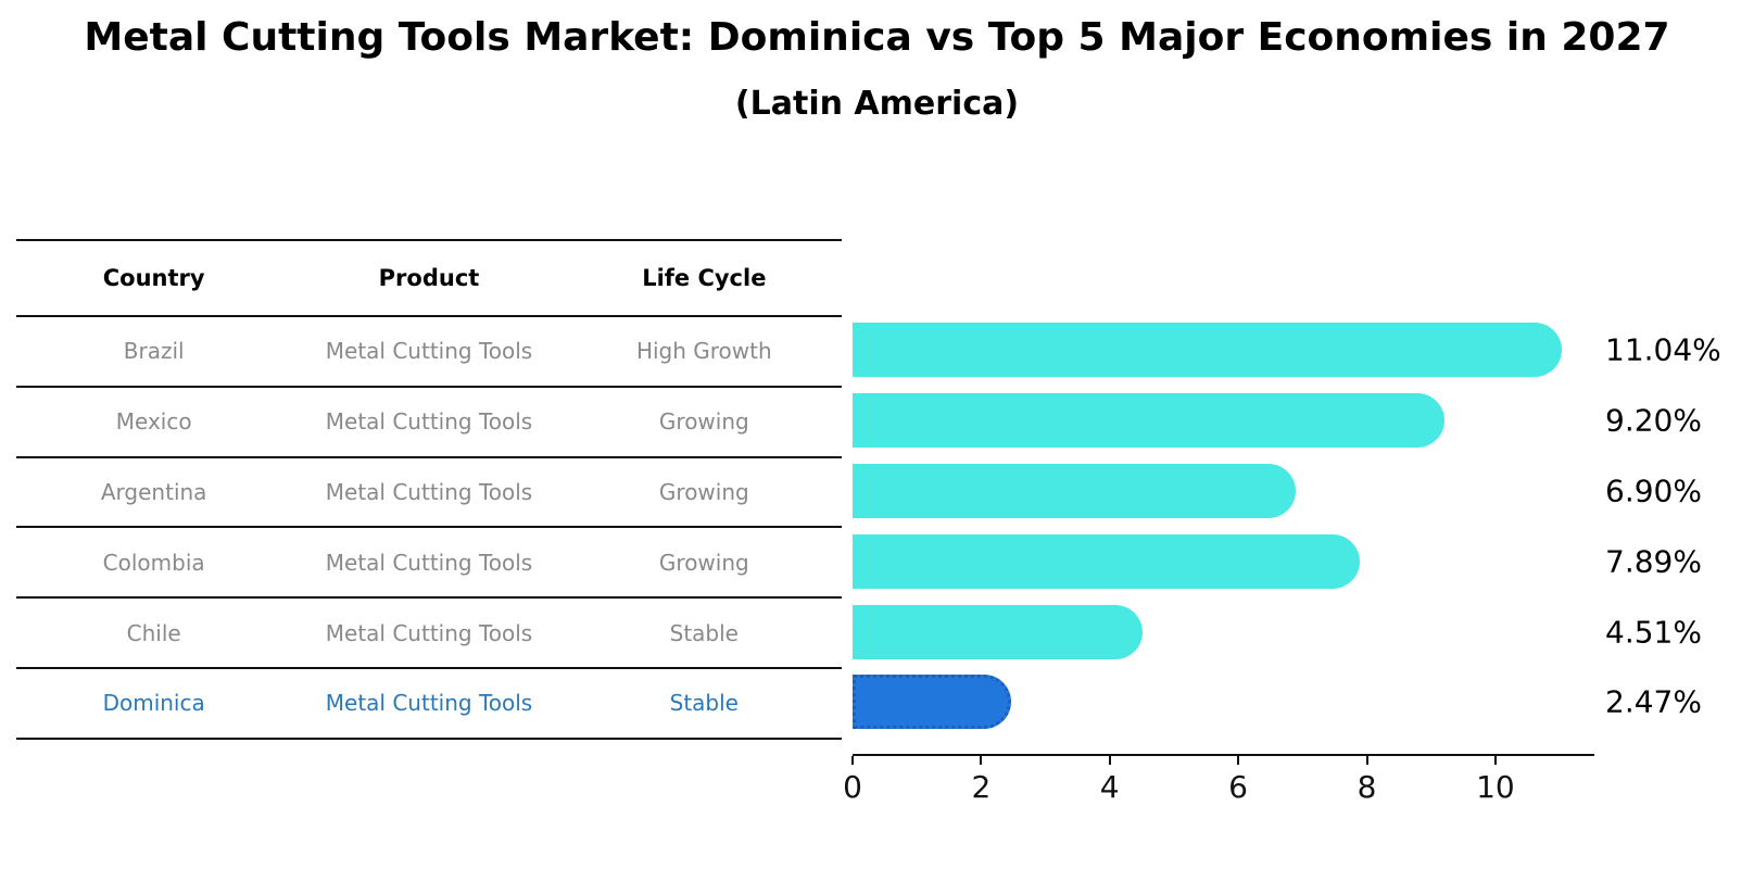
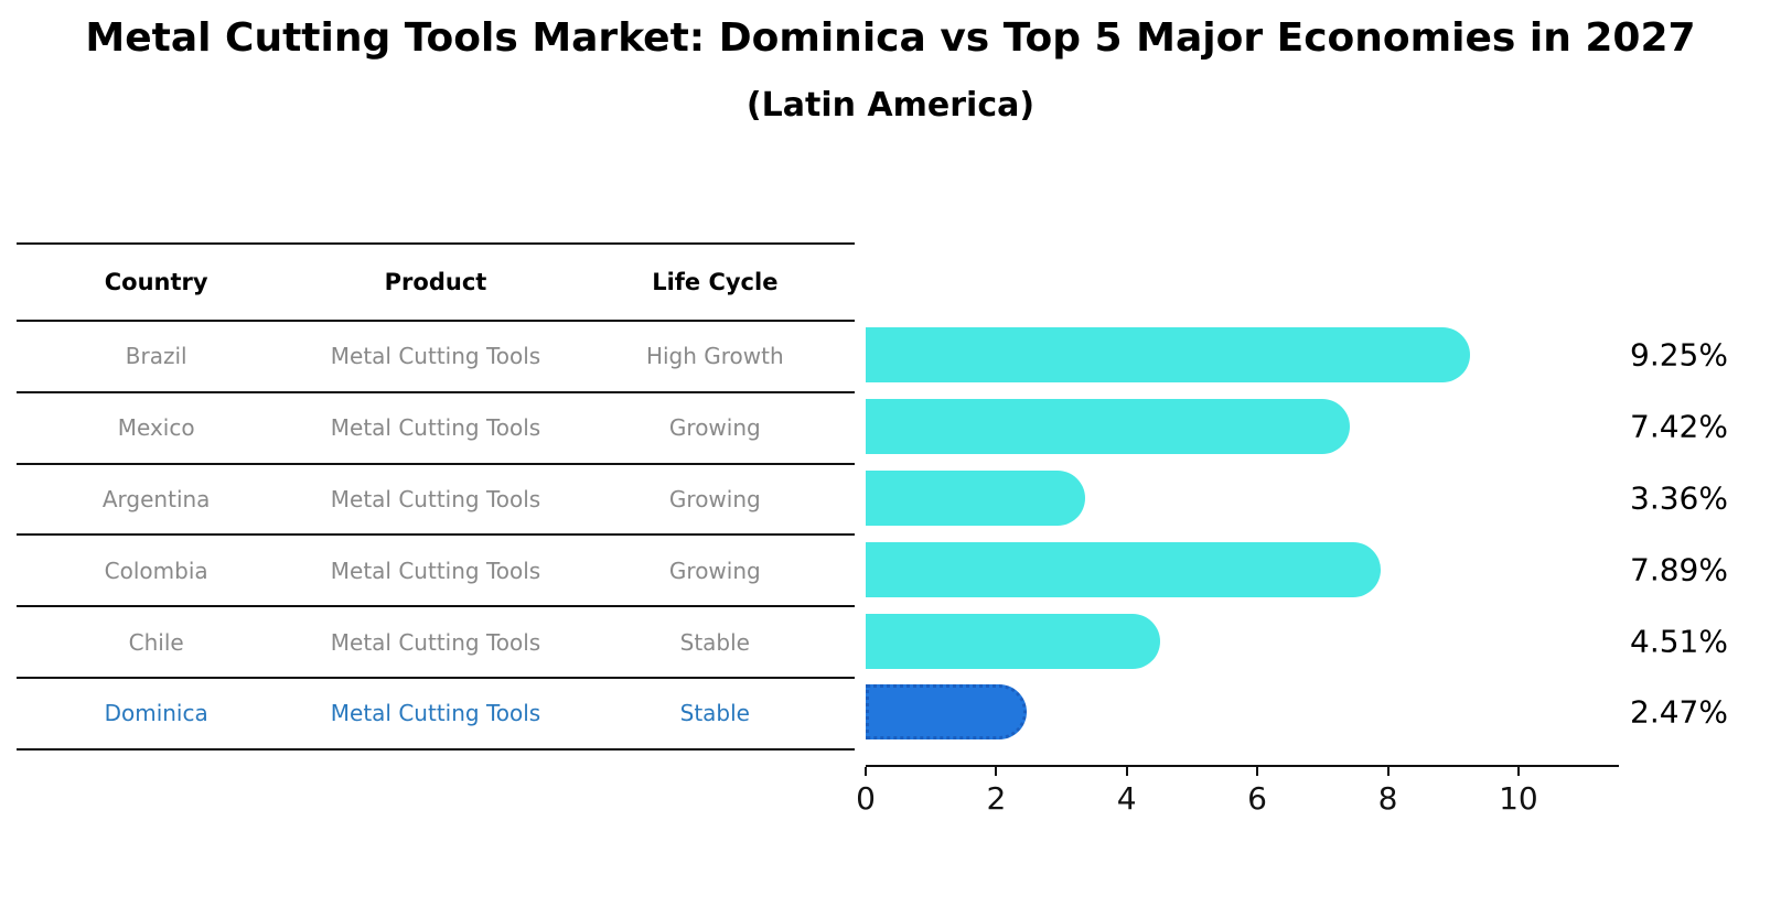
Brazil: 11.04% -> 9.25%
Mexico: 9.20% -> 7.42%
Argentina: 6.90% -> 3.36%
